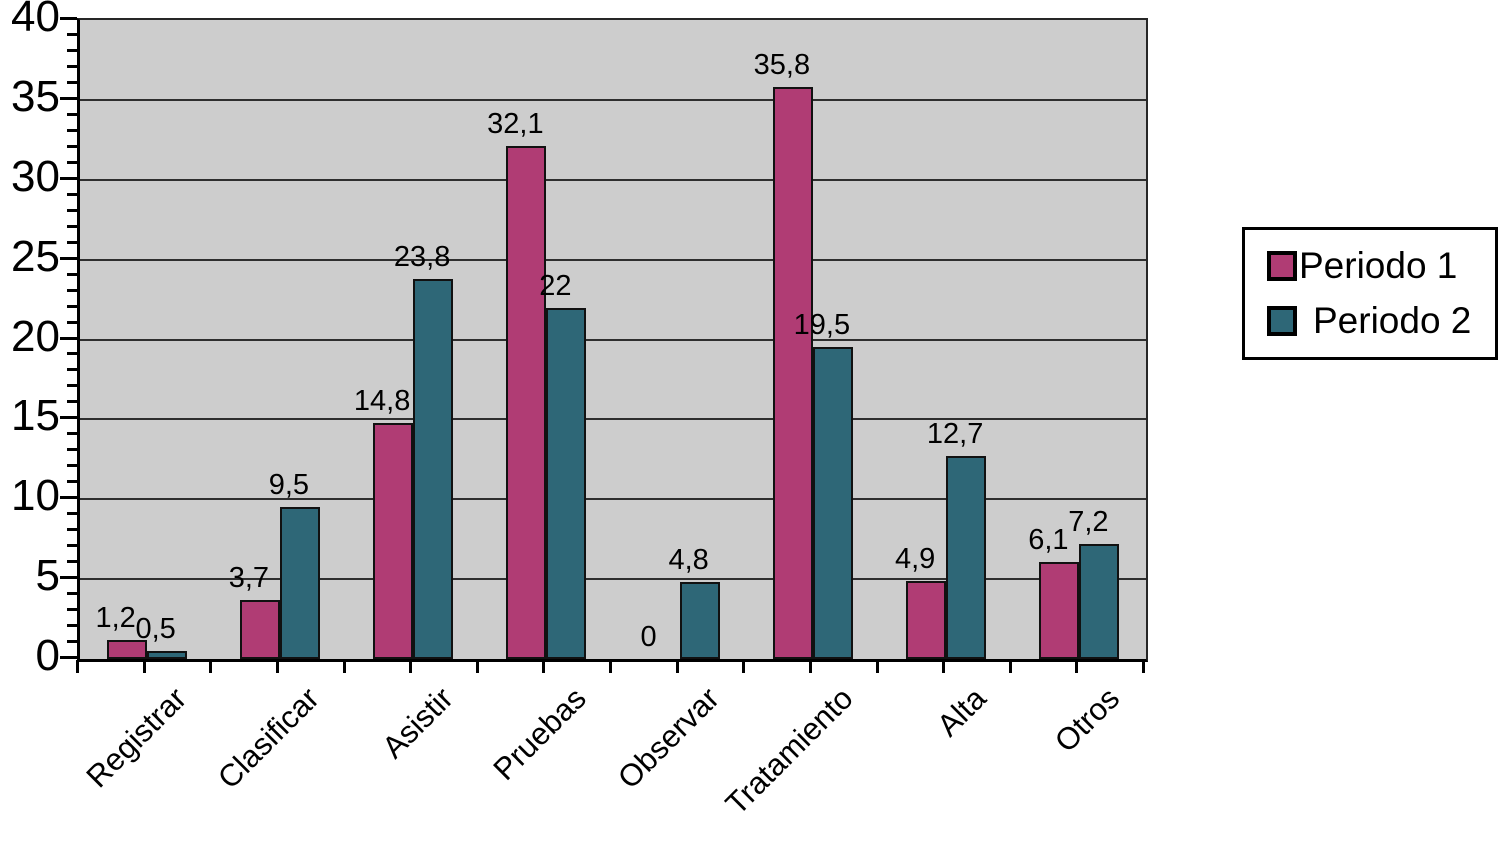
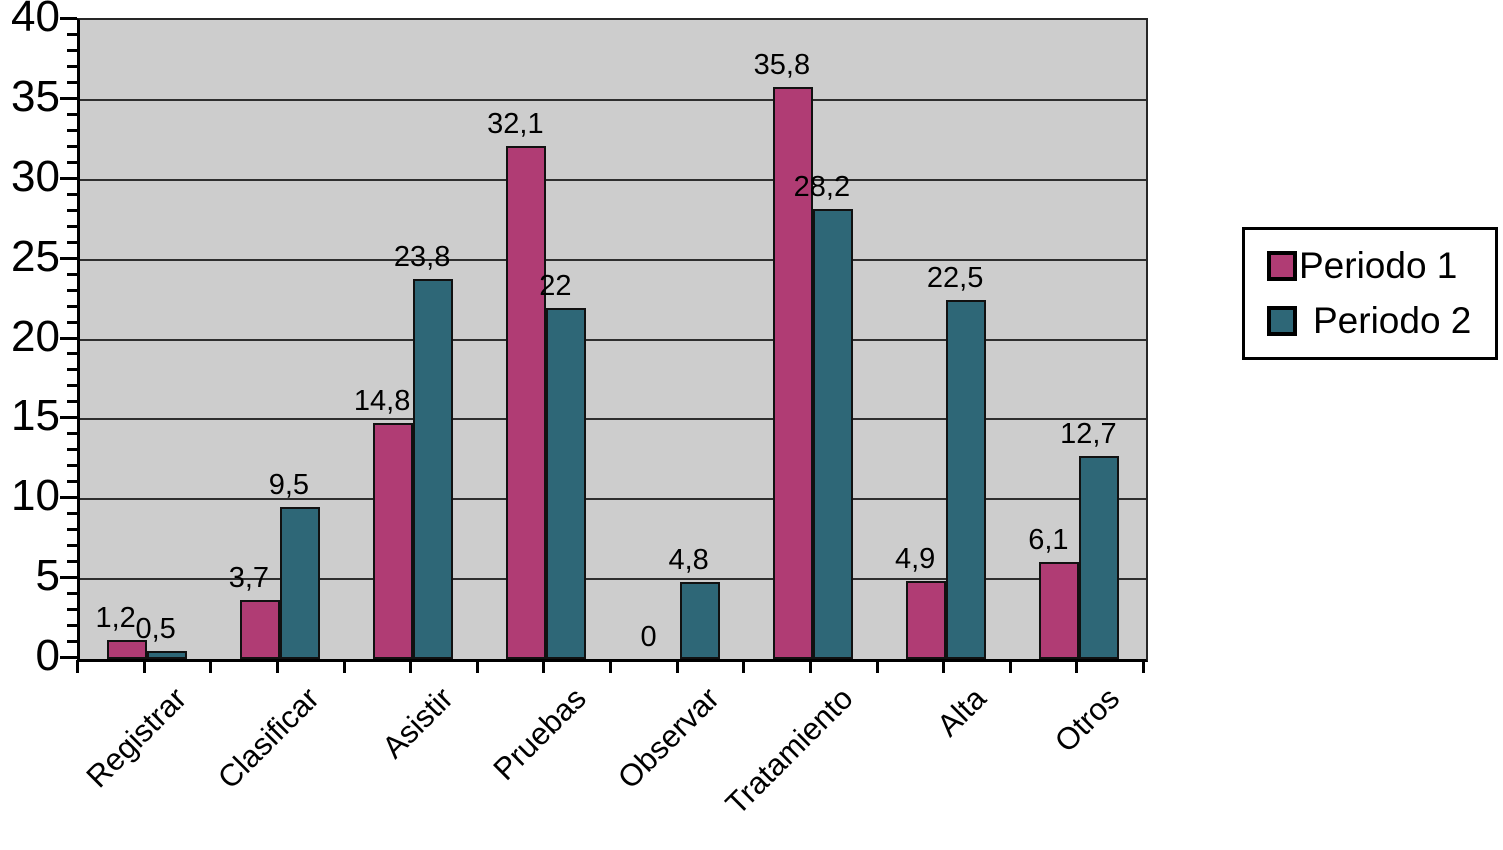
Periodo 2/Tratamiento: 19,5 -> 28,2
Periodo 2/Alta: 12,7 -> 22,5
Periodo 2/Otros: 7,2 -> 12,7
